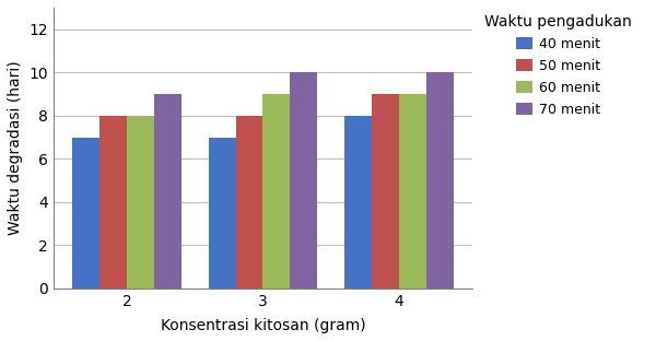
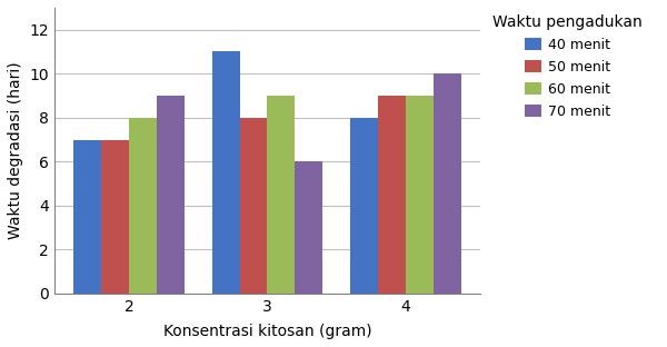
50 menit/2: 8 -> 7
40 menit/3: 7 -> 11
70 menit/3: 10 -> 6
